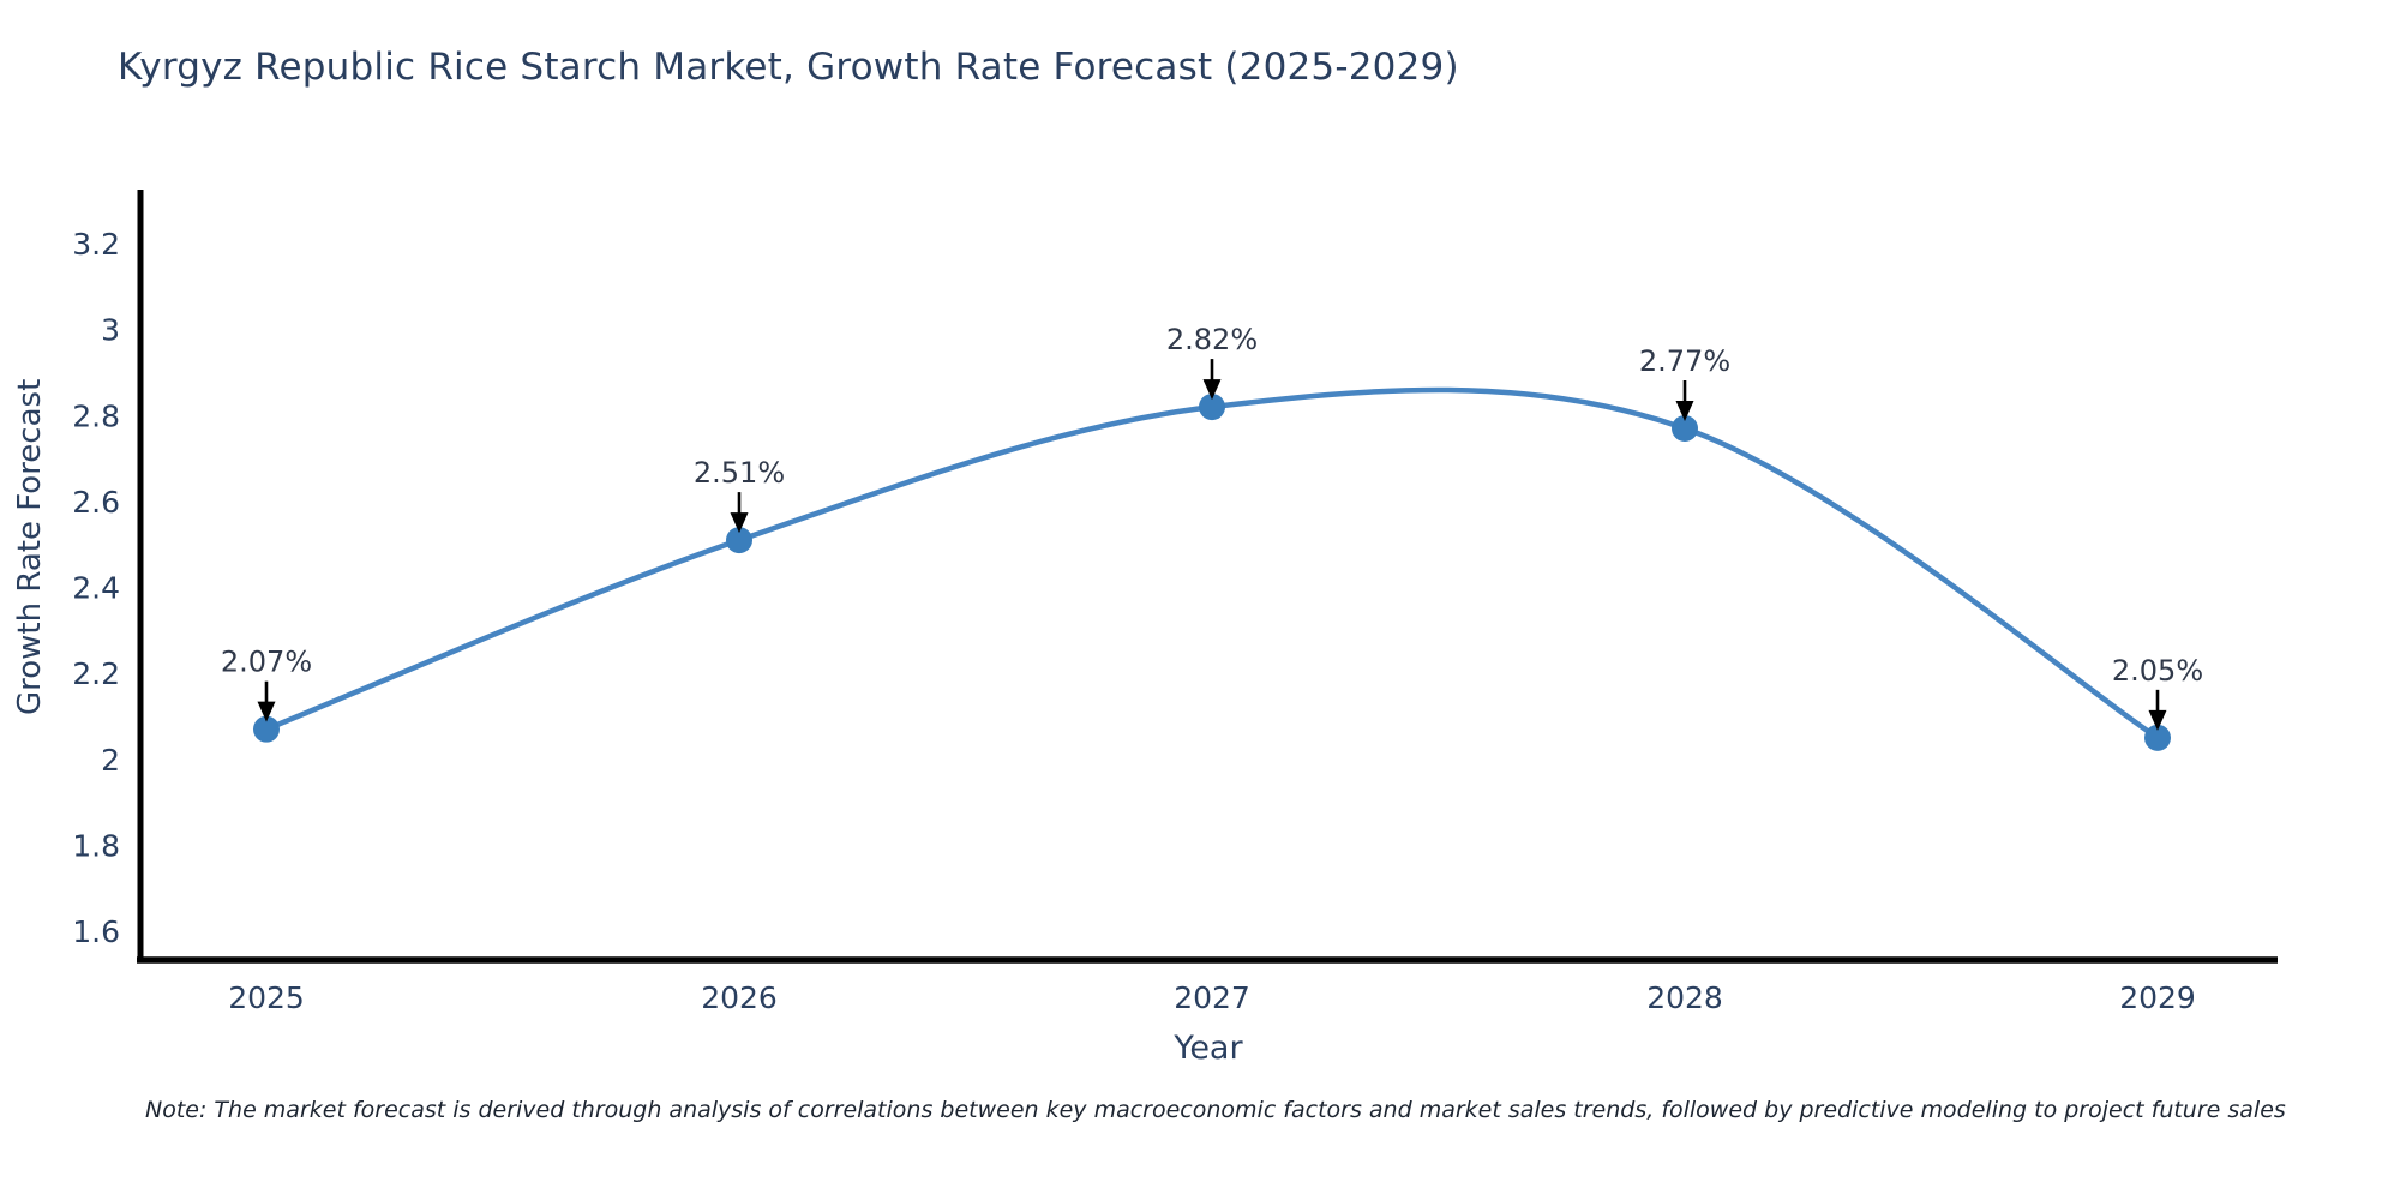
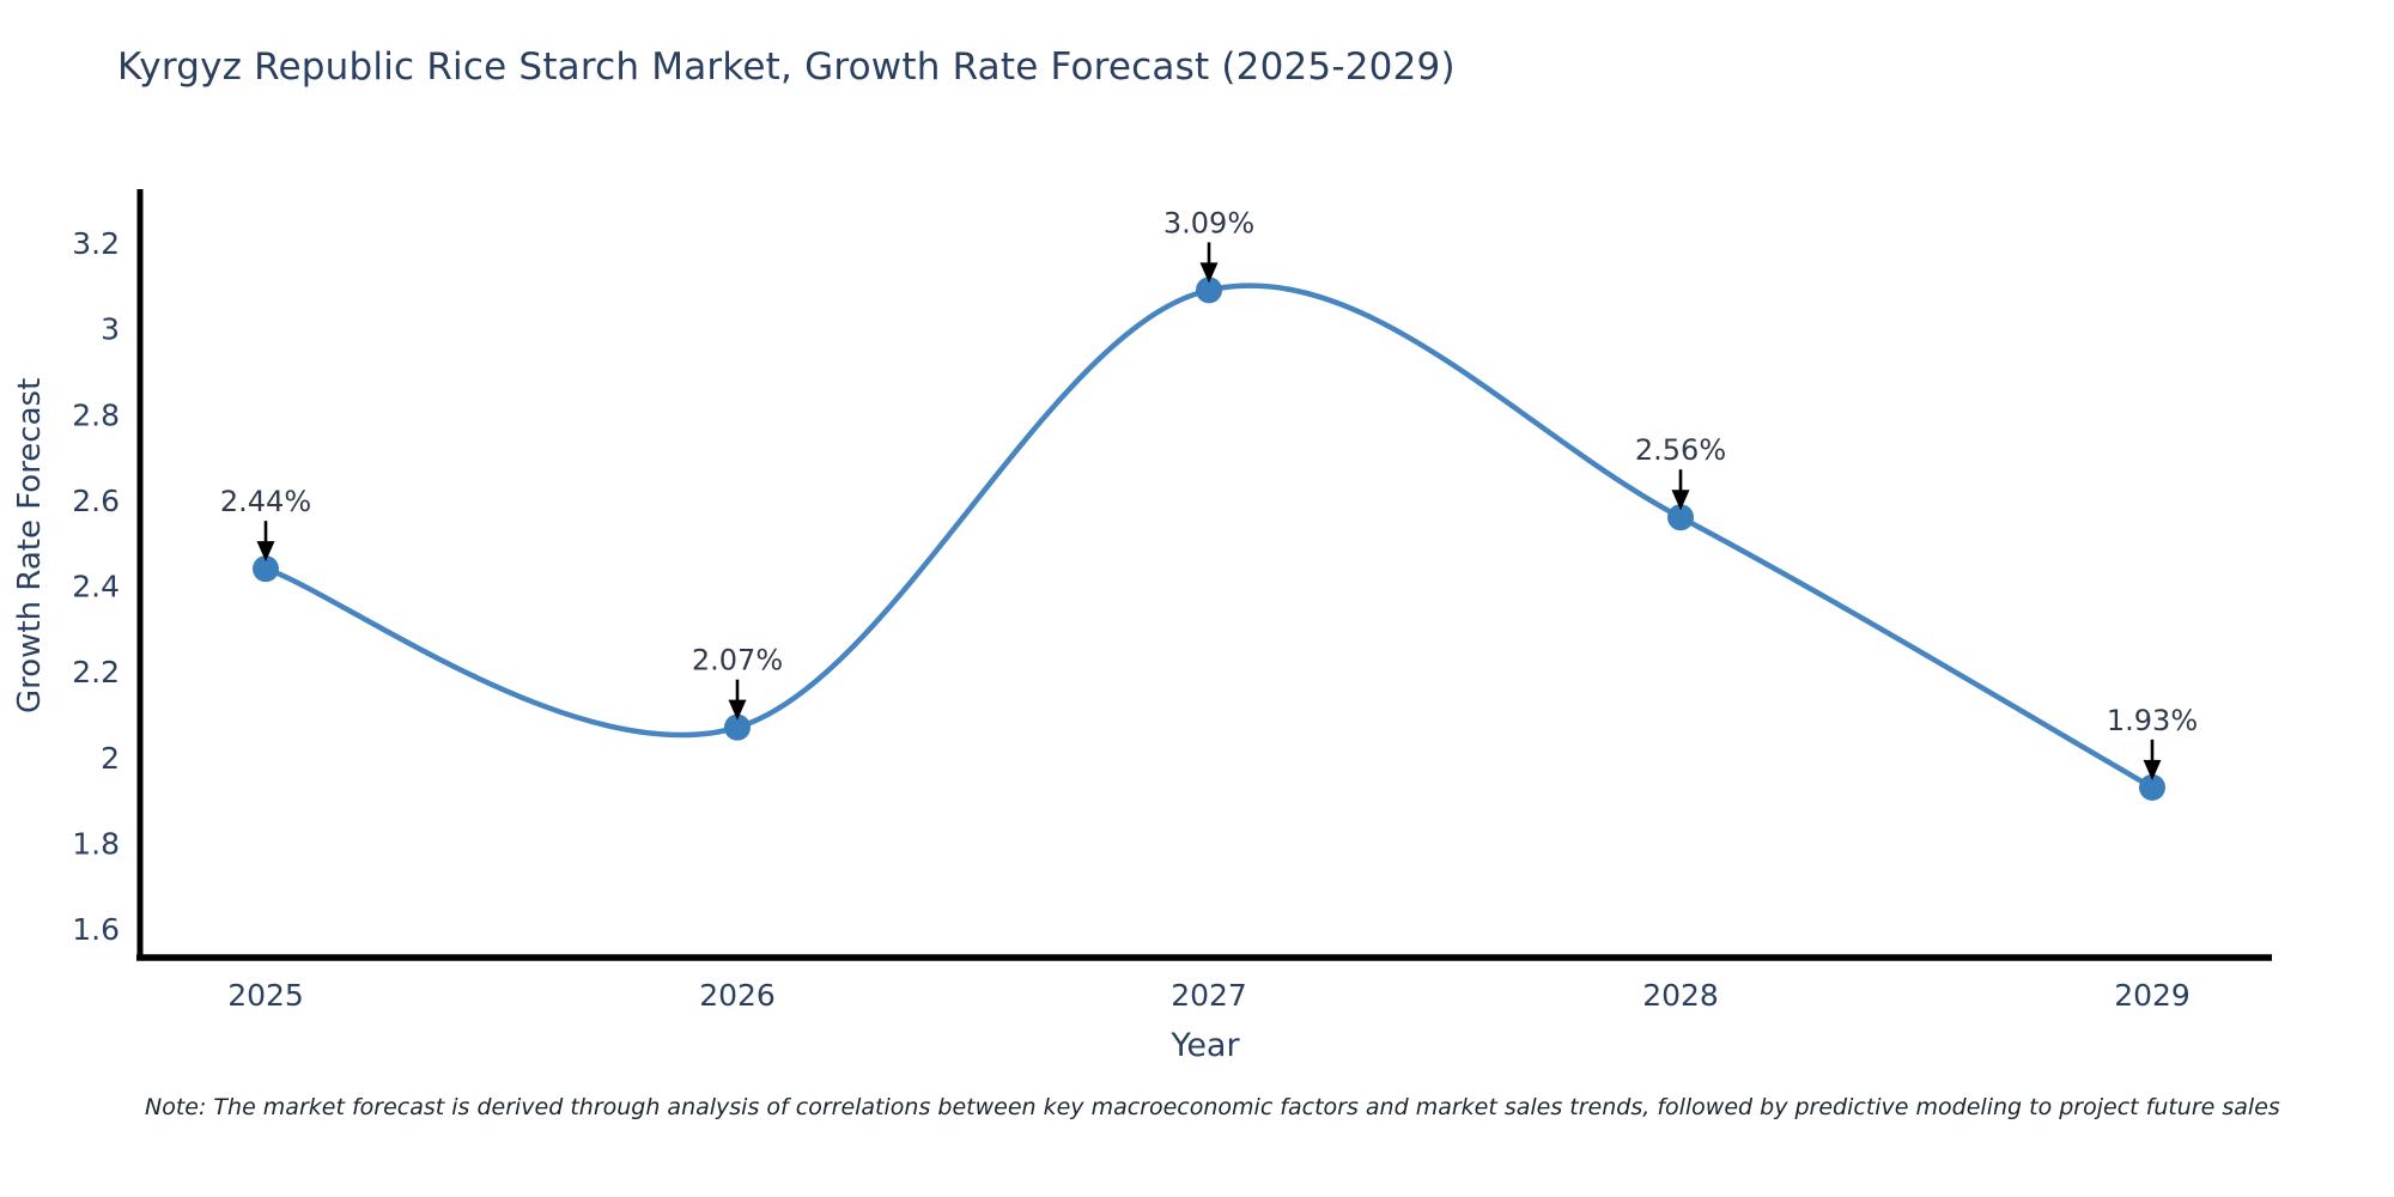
2025: 2.07% -> 2.44%
2026: 2.51% -> 2.07%
2027: 2.82% -> 3.09%
2028: 2.77% -> 2.56%
2029: 2.05% -> 1.93%
